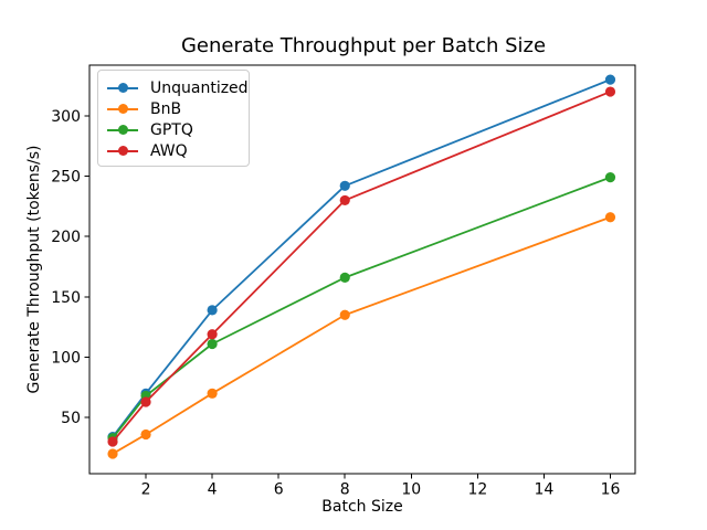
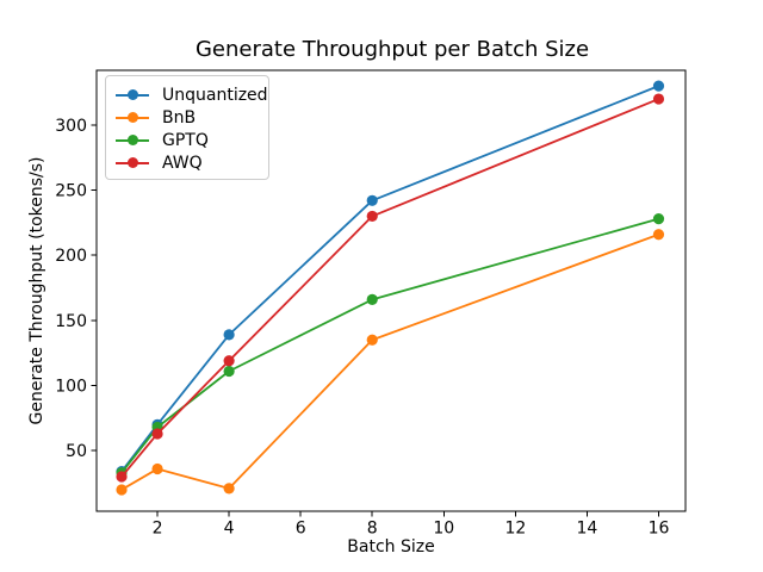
BnB/4: 70 -> 21
GPTQ/16: 249 -> 228
